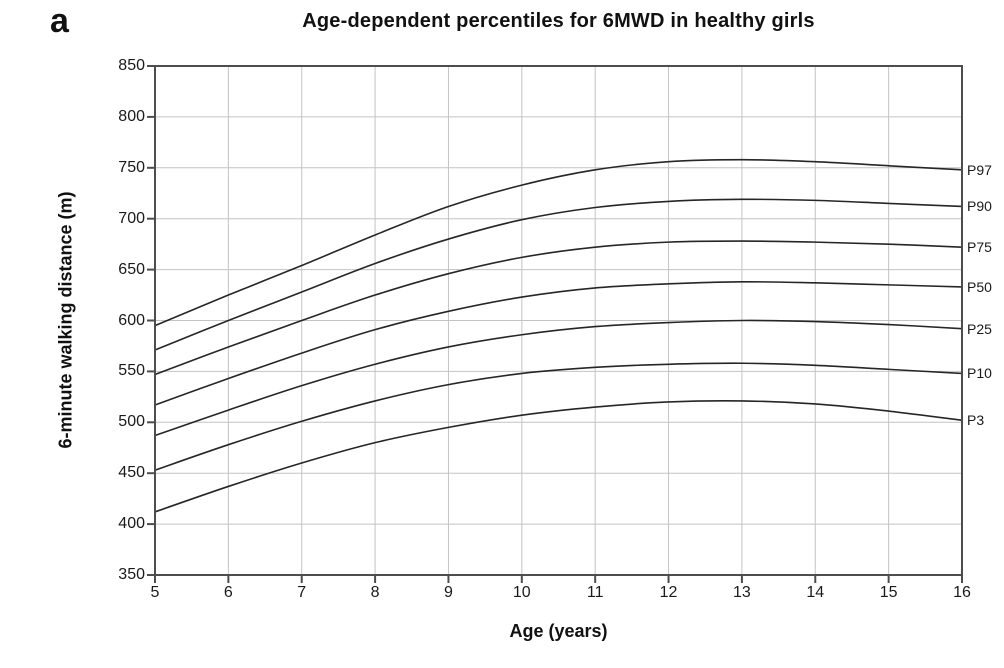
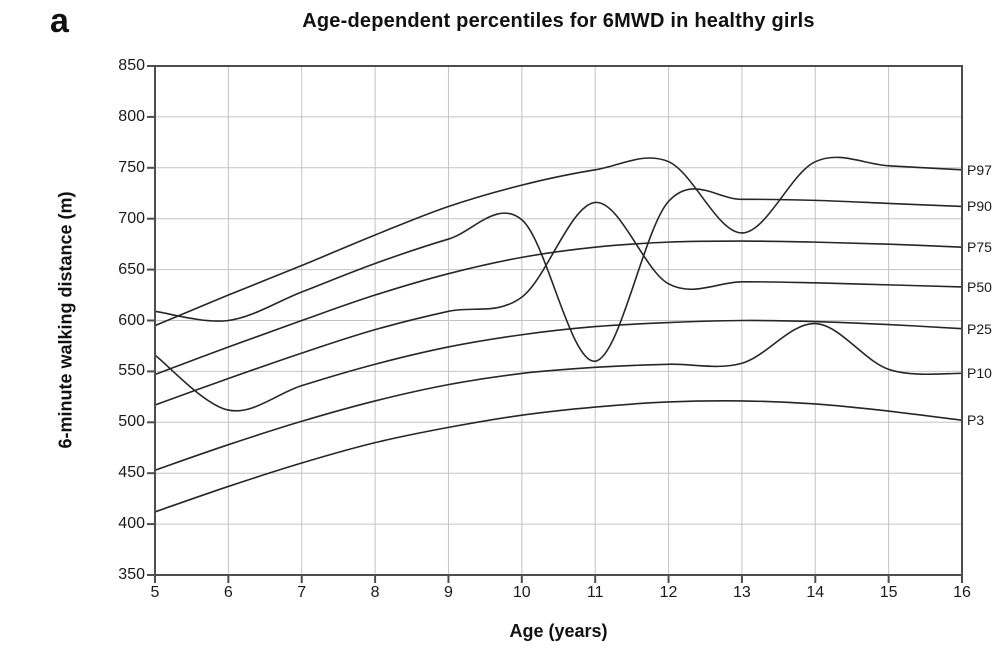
P90/5: 571 -> 609
P25/5: 487 -> 566
P90/11: 711 -> 560
P50/11: 632 -> 716
P97/13: 758 -> 686
P10/14: 556 -> 597
